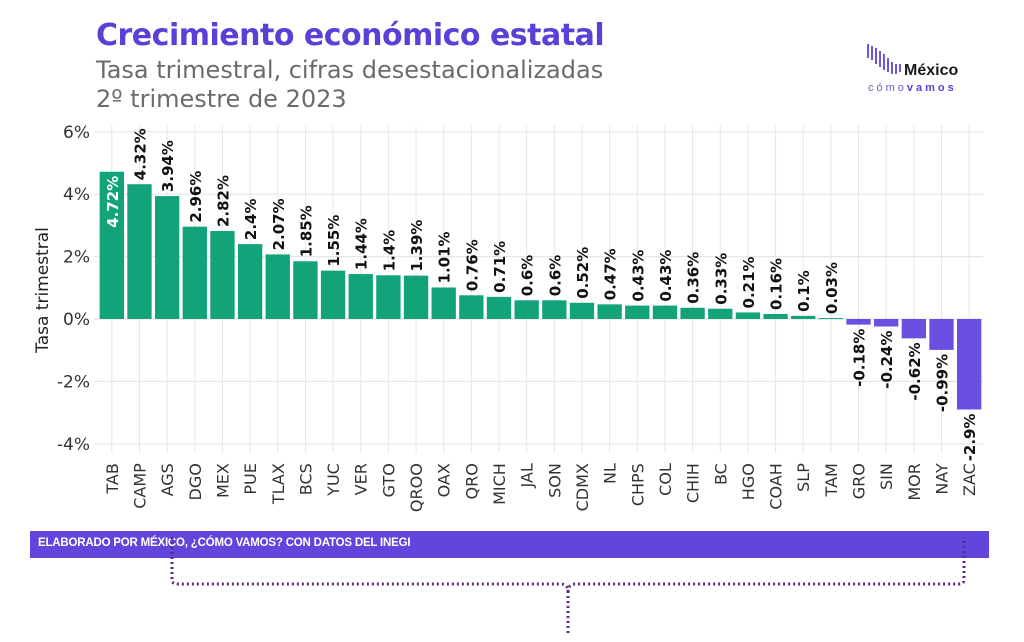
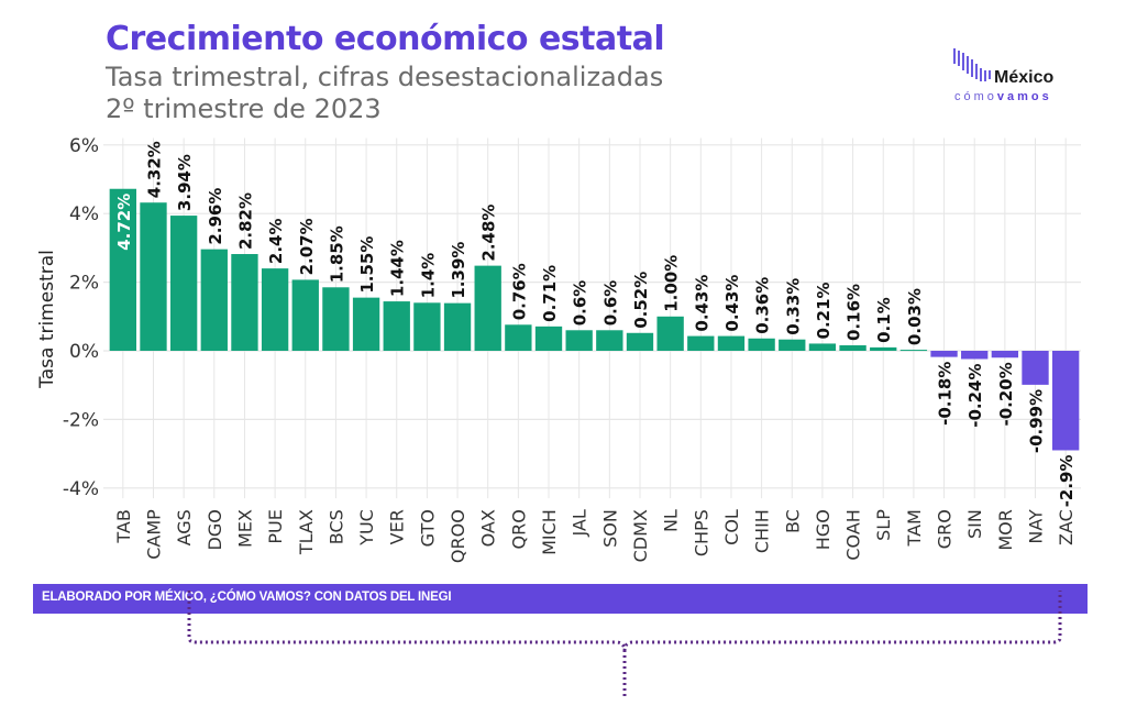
OAX: 1.01% -> 2.48%
NL: 0.47% -> 1.00%
MOR: -0.62% -> -0.20%
